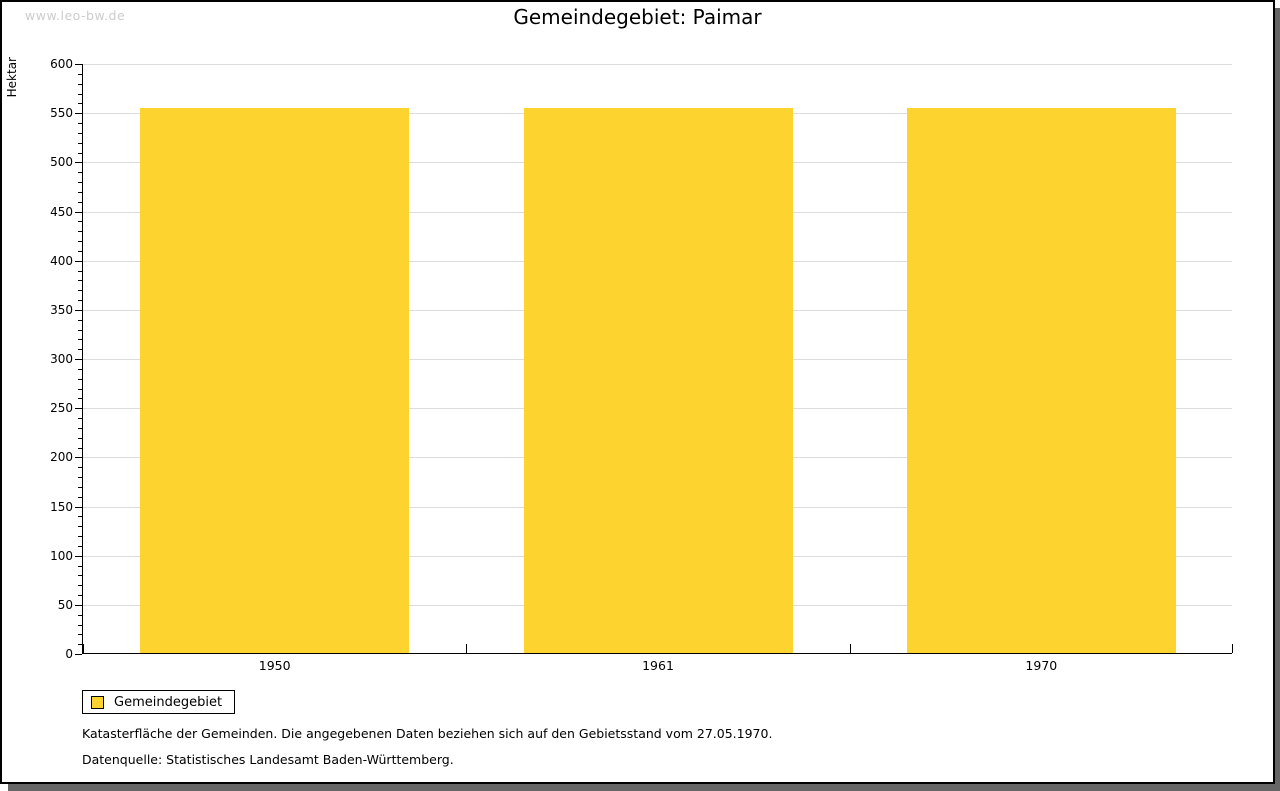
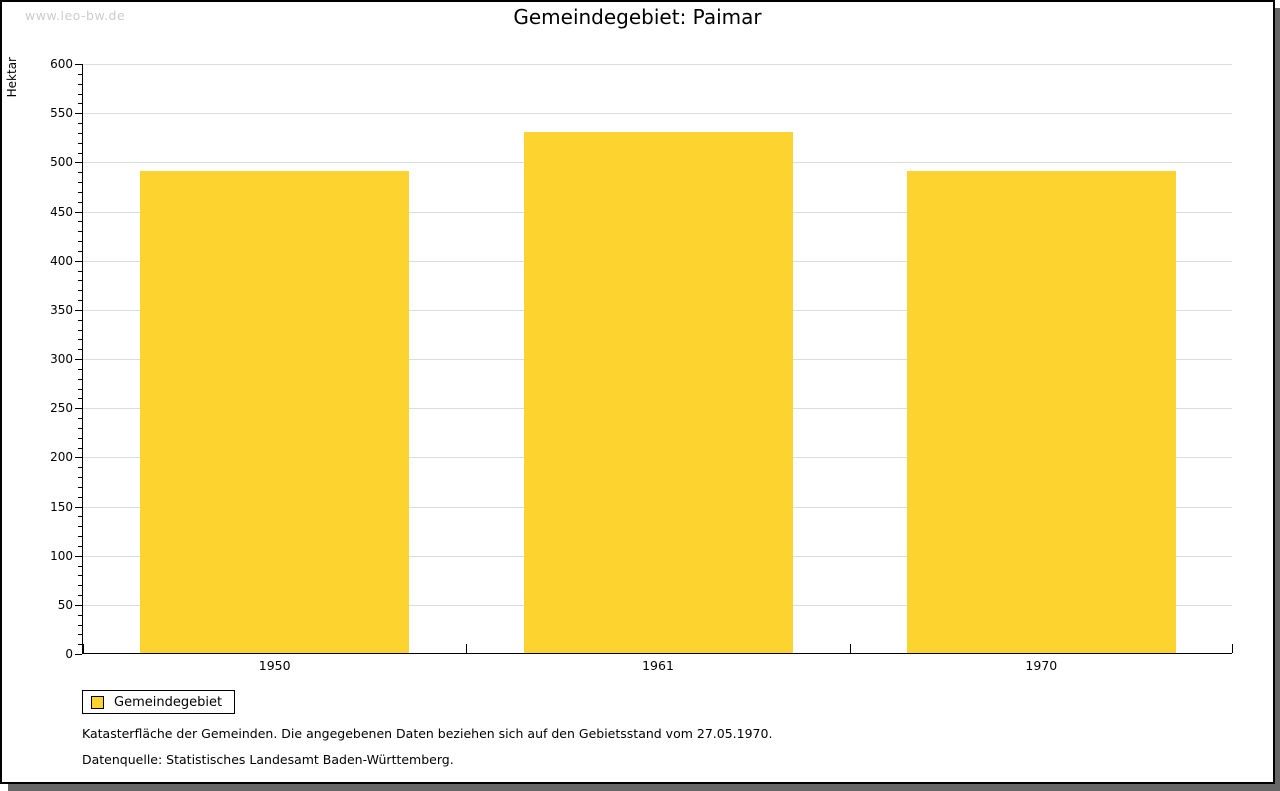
1950: 550 -> 490
1961: 550 -> 530
1970: 550 -> 490
